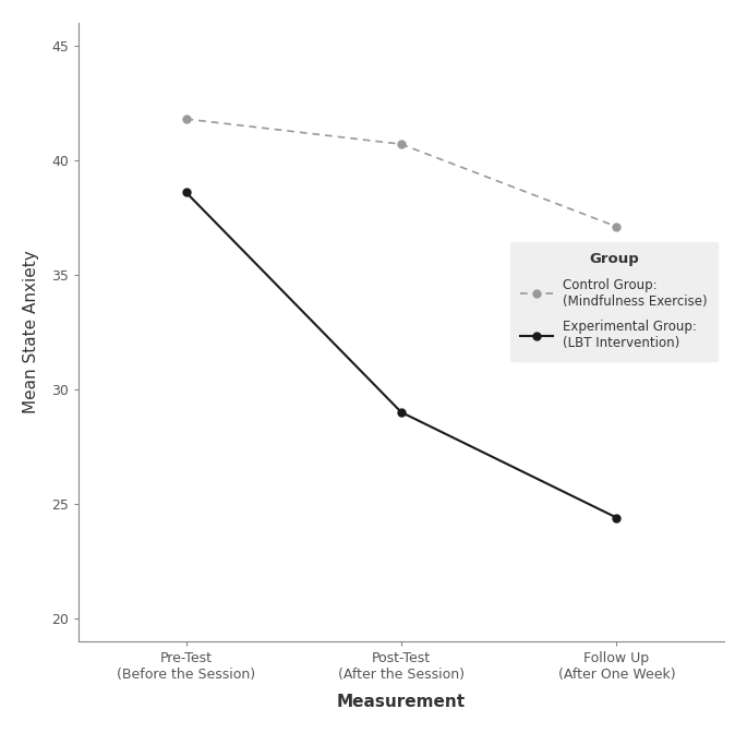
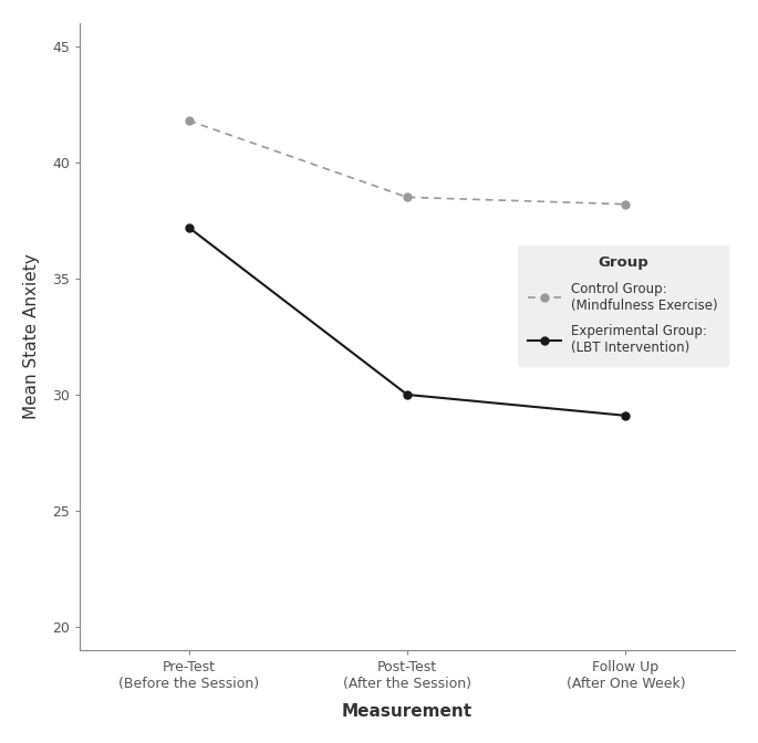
Experimental Group: (LBT Intervention)/Pre-Test (Before the Session): 38.6 -> 37.2
Control Group: (Mindfulness Exercise)/Post-Test (After the Session): 40.7 -> 38.5
Experimental Group: (LBT Intervention)/Post-Test (After the Session): 29.0 -> 30.0
Control Group: (Mindfulness Exercise)/Follow Up (After One Week): 37.1 -> 38.2
Experimental Group: (LBT Intervention)/Follow Up (After One Week): 24.4 -> 29.1
